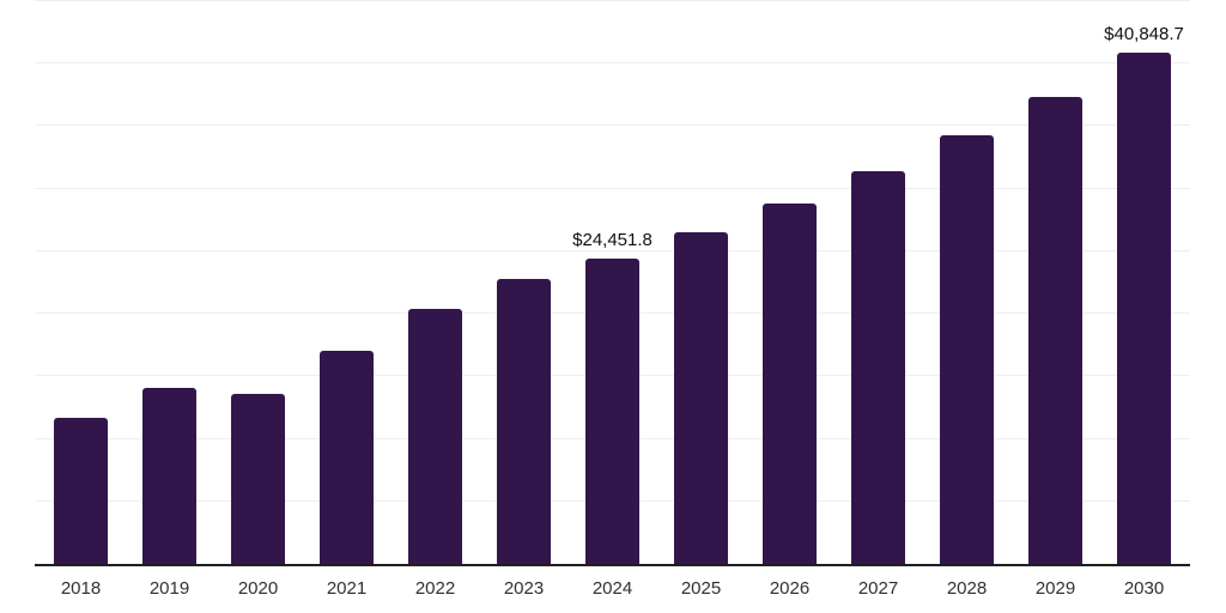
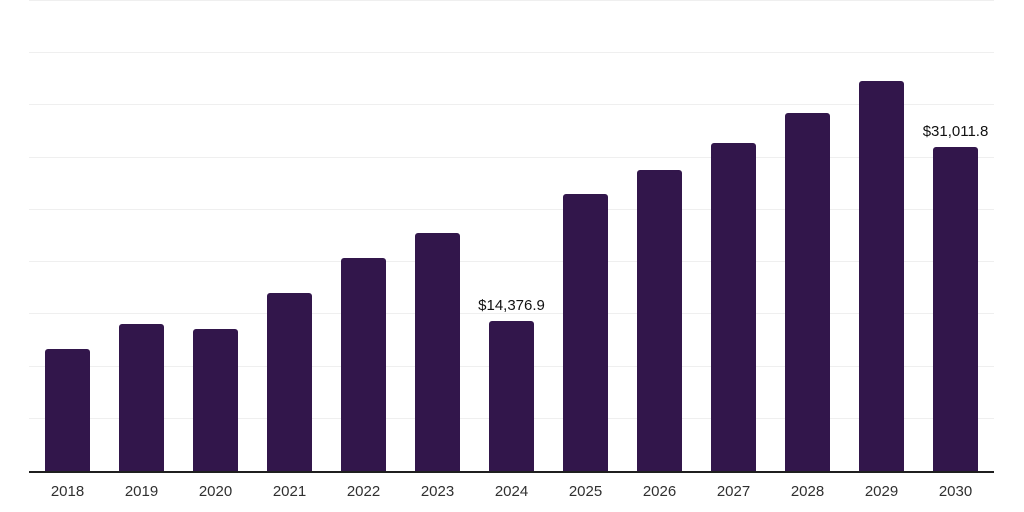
2024: $24,451.8 -> $14,376.9
2030: $40,848.7 -> $31,011.8
